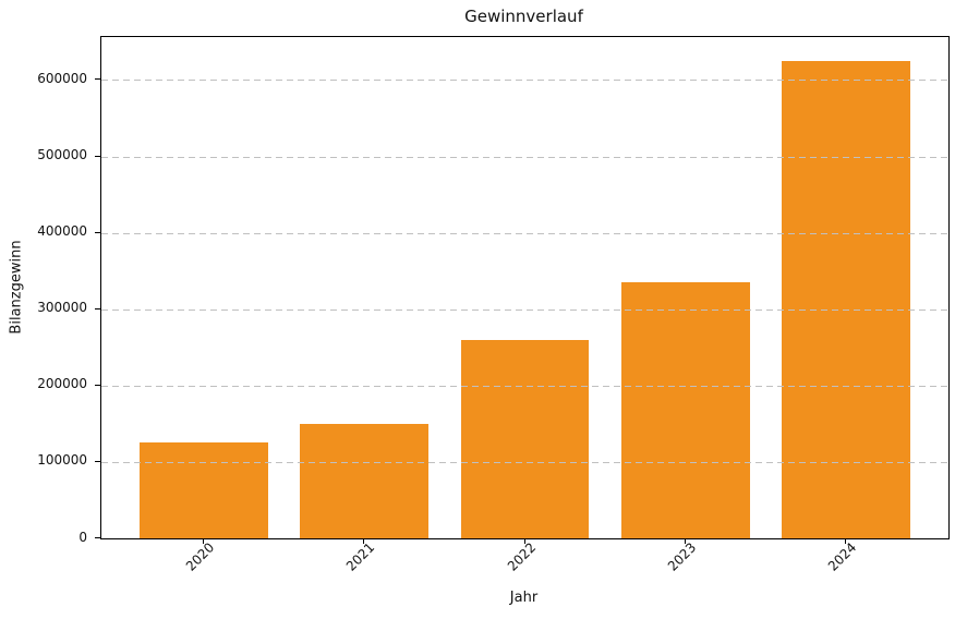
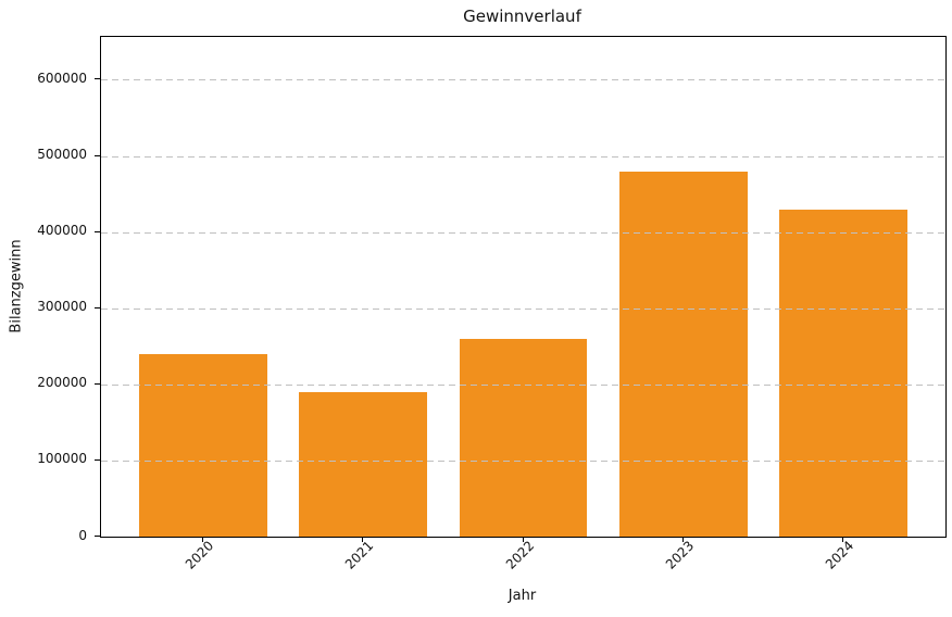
2020: 120000 -> 240000
2021: 150000 -> 190000
2023: 340000 -> 480000
2024: 620000 -> 430000
